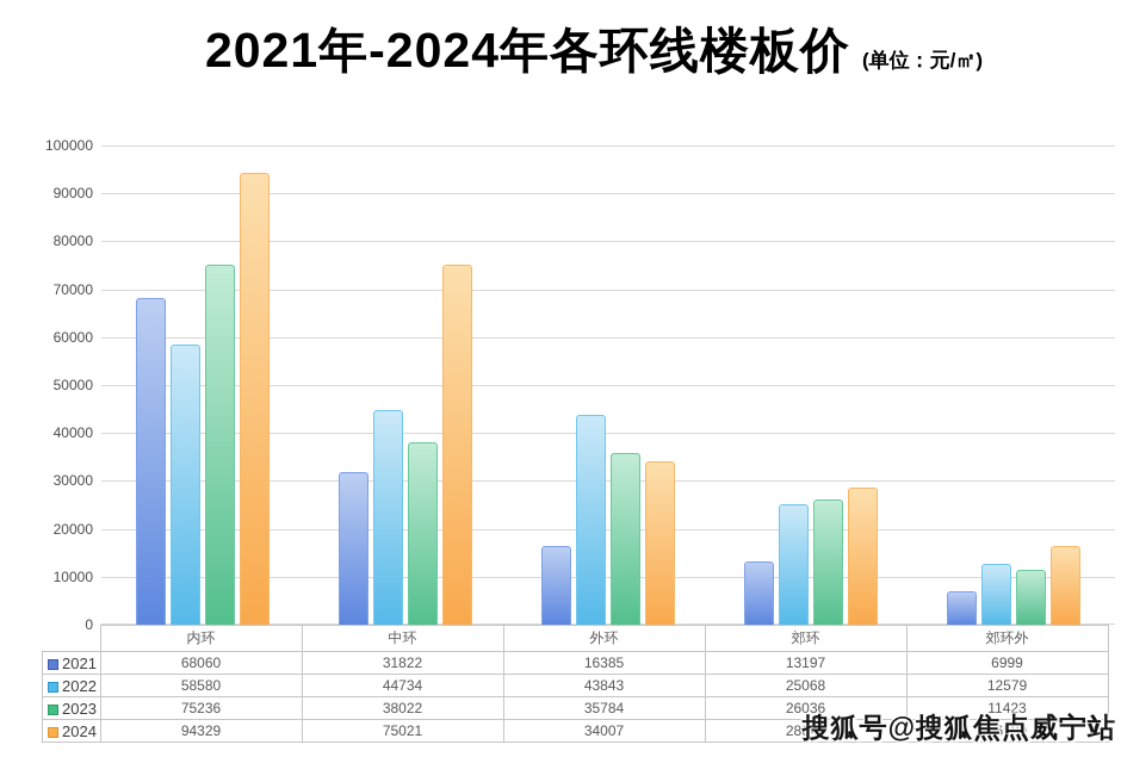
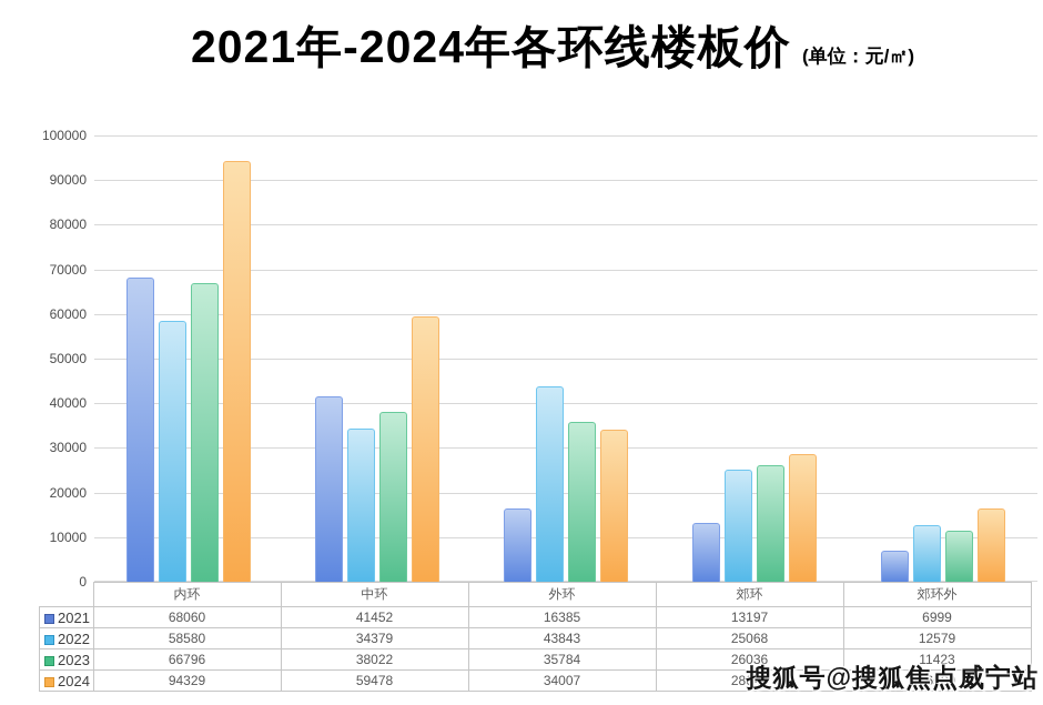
2023/内环: 75236 -> 66796
2021/中环: 31822 -> 41452
2022/中环: 44734 -> 34379
2024/中环: 75021 -> 59478
